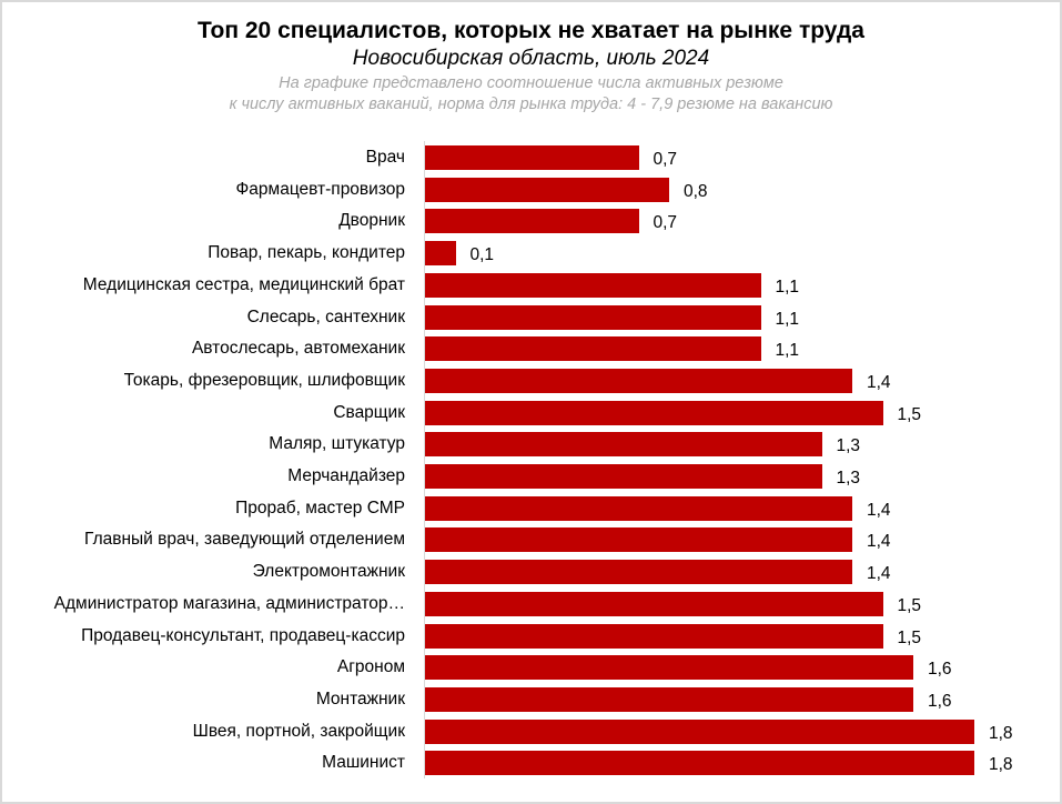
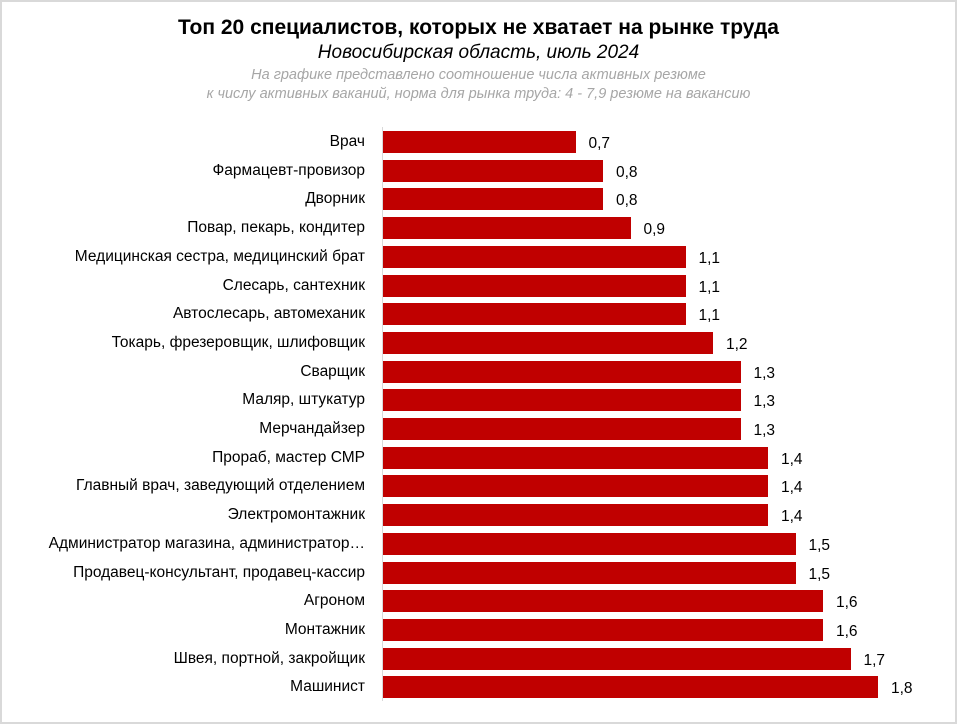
Дворник: 0,7 -> 0,8
Повар, пекарь, кондитер: 0,1 -> 0,9
Токарь, фрезеровщик, шлифовщик: 1,4 -> 1,2
Сварщик: 1,5 -> 1,3
Швея, портной, закройщик: 1,8 -> 1,7
